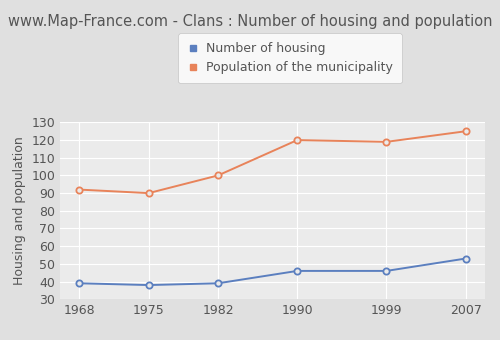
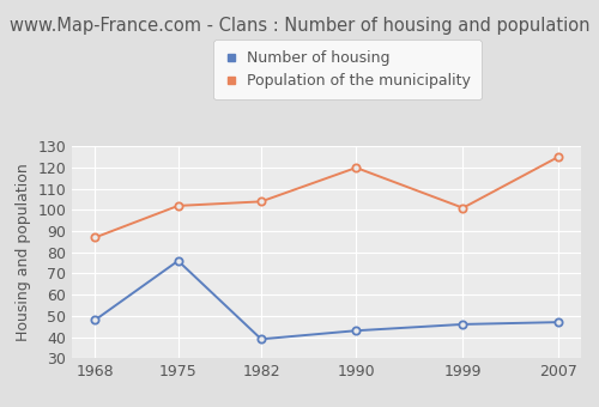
Number of housing/1968: 39 -> 48
Population of the municipality/1968: 92 -> 87
Number of housing/1975: 38 -> 76
Population of the municipality/1975: 90 -> 102
Population of the municipality/1982: 100 -> 104
Number of housing/1990: 46 -> 43
Population of the municipality/1999: 119 -> 101
Number of housing/2007: 53 -> 47
